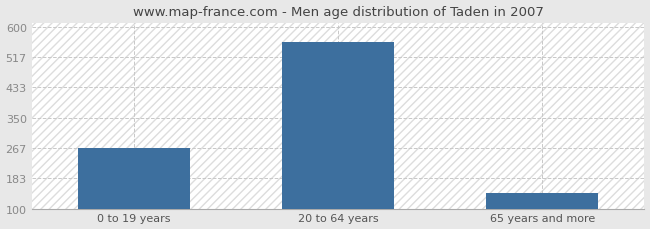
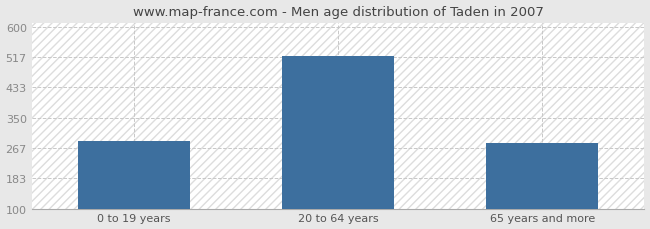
0 to 19 years: 267 -> 285
20 to 64 years: 557 -> 520
65 years and more: 143 -> 280
